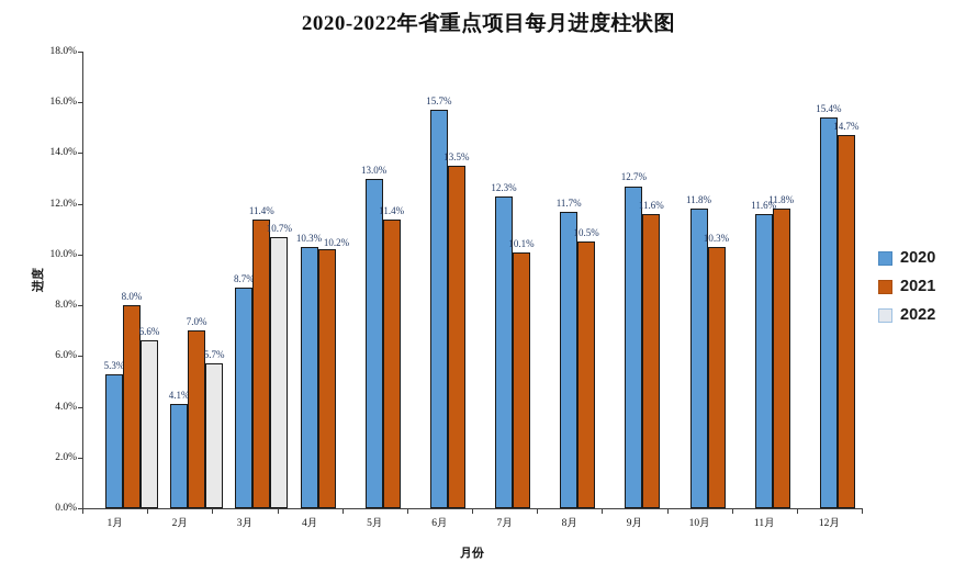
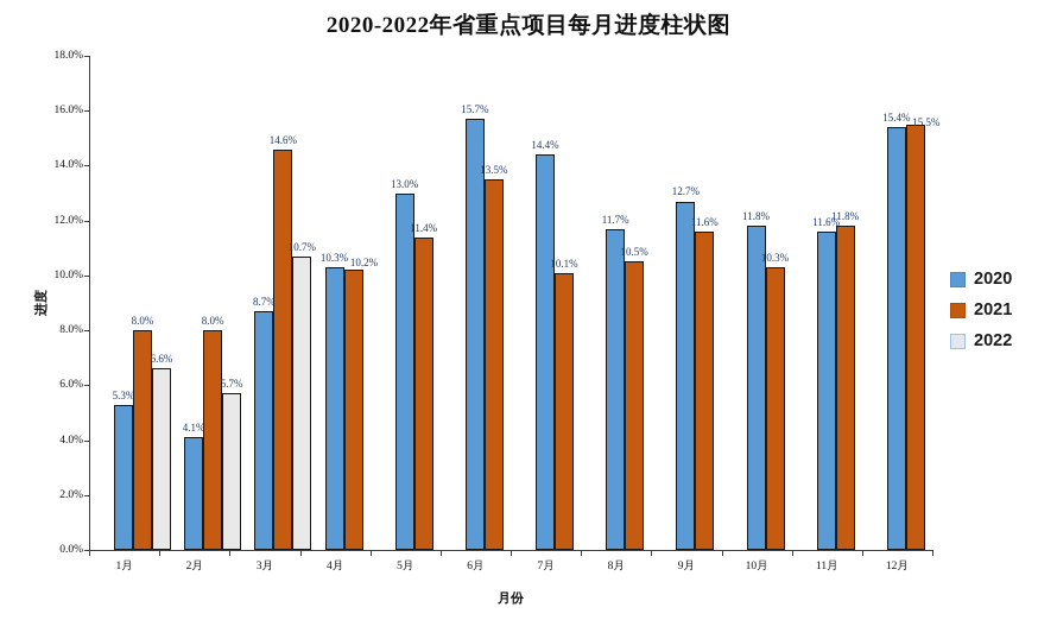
2021/2月: 7.0% -> 8.0%
2021/3月: 11.4% -> 14.6%
2020/7月: 12.3% -> 14.4%
2021/12月: 14.7% -> 15.5%
